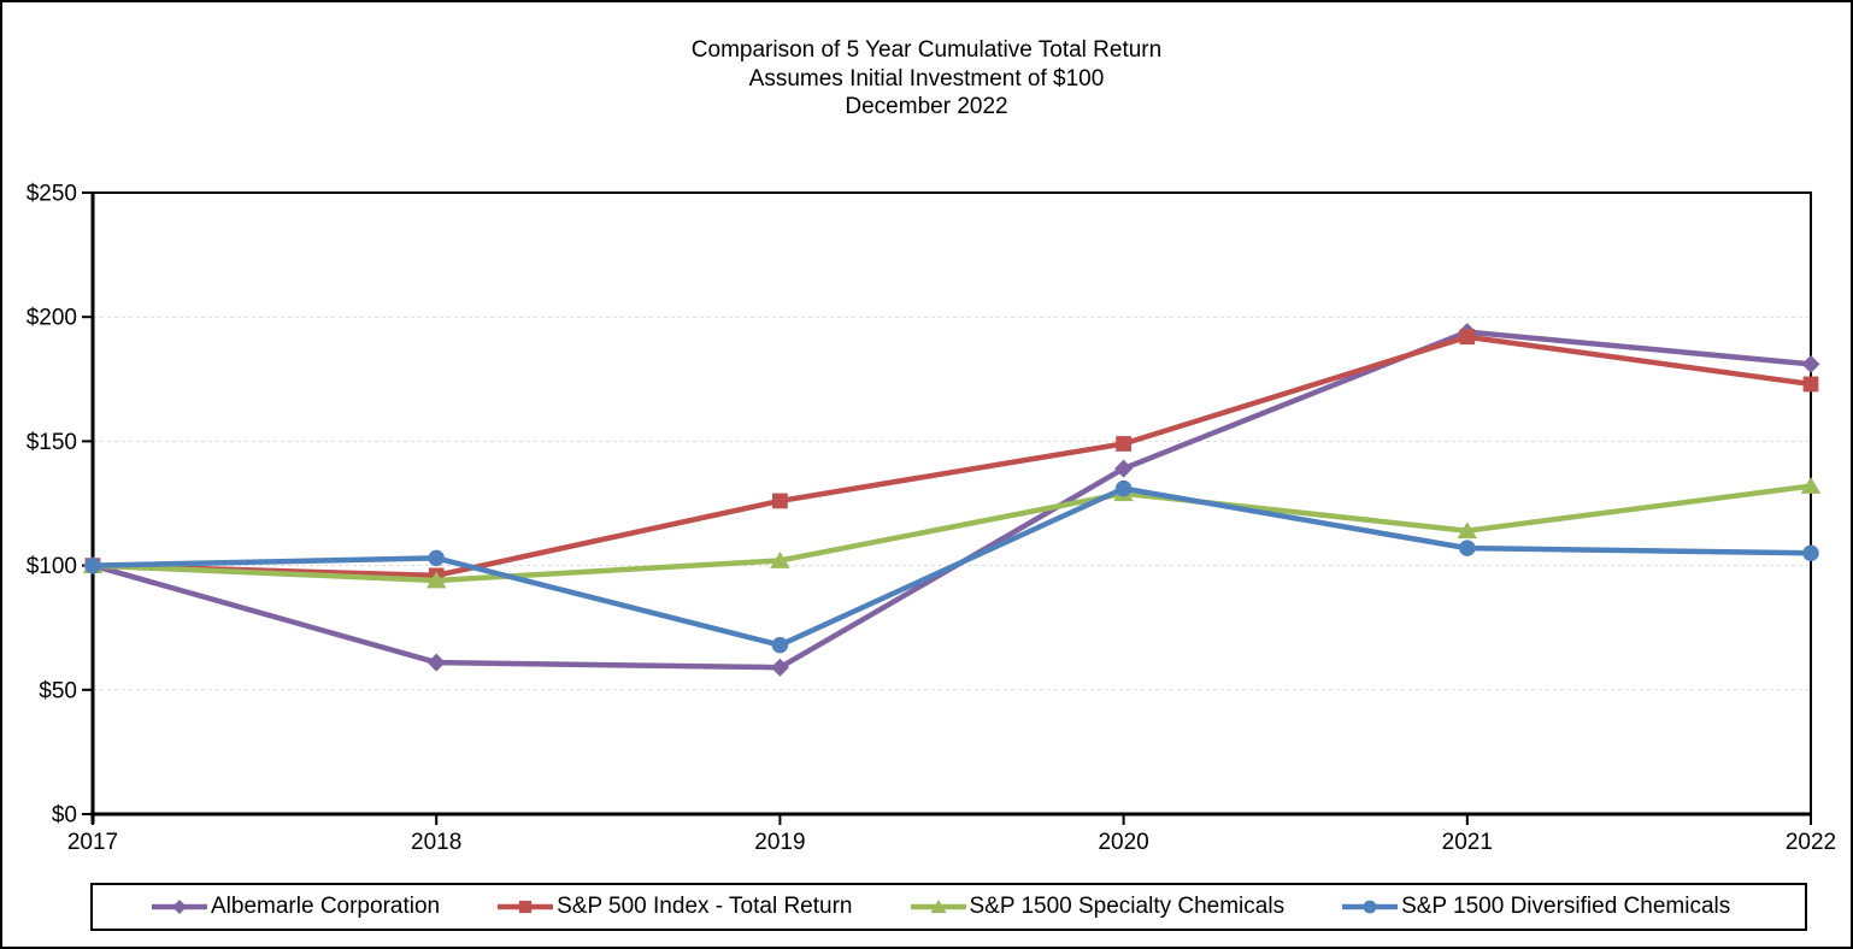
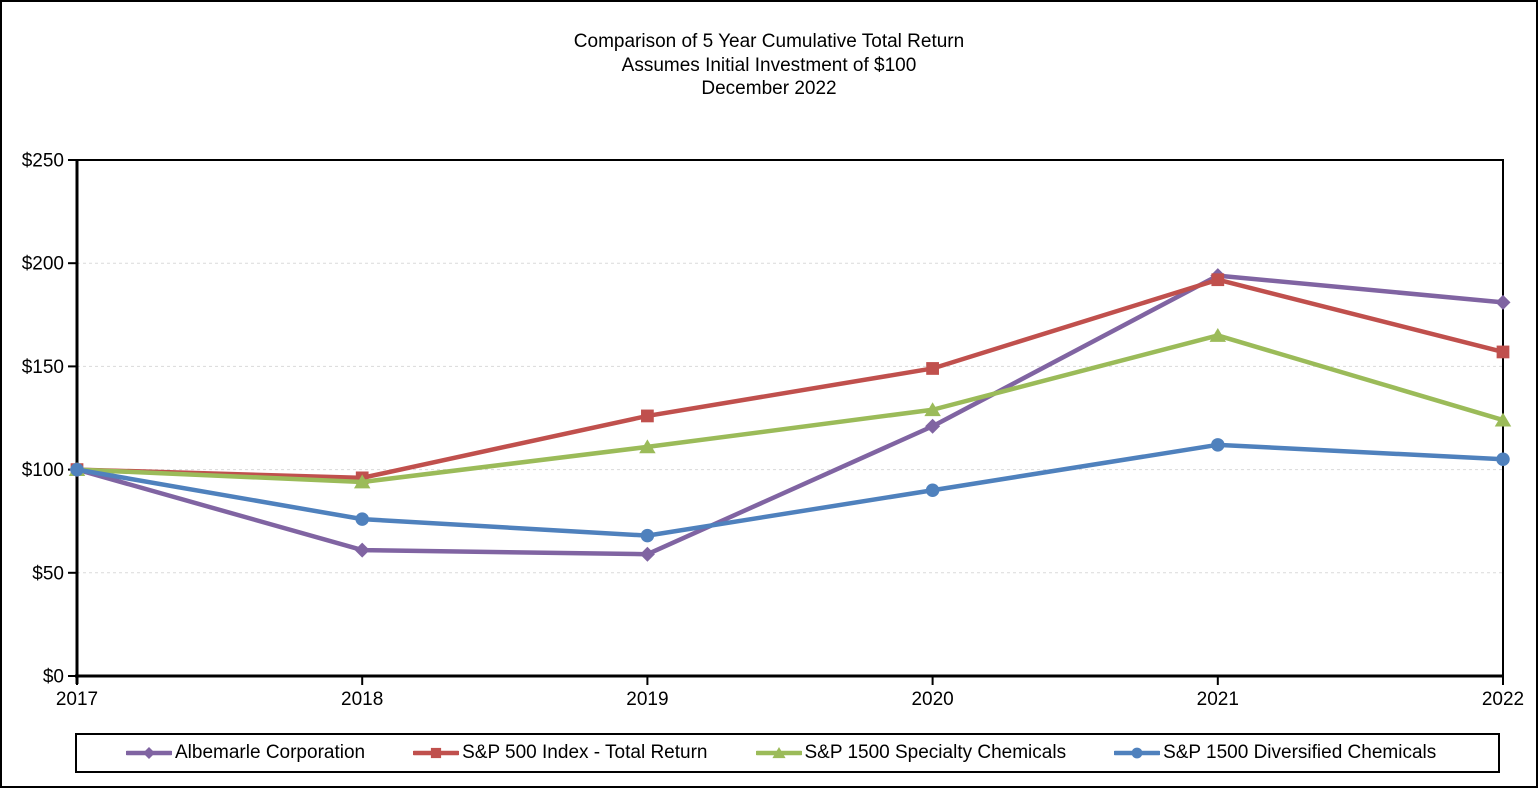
S&P 1500 Diversified Chemicals/2018: $103 -> $76
S&P 1500 Specialty Chemicals/2019: $102 -> $111
Albemarle Corporation/2020: $139 -> $121
S&P 1500 Diversified Chemicals/2020: $131 -> $90
S&P 1500 Specialty Chemicals/2021: $114 -> $165
S&P 1500 Diversified Chemicals/2021: $107 -> $112
S&P 500 Index - Total Return/2022: $173 -> $157
S&P 1500 Specialty Chemicals/2022: $132 -> $124
